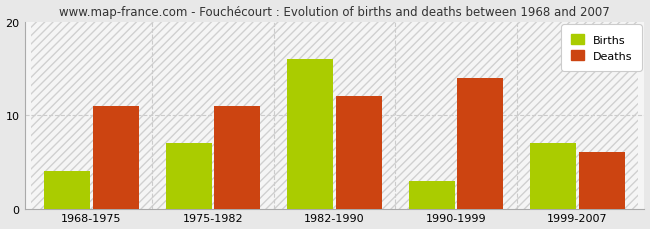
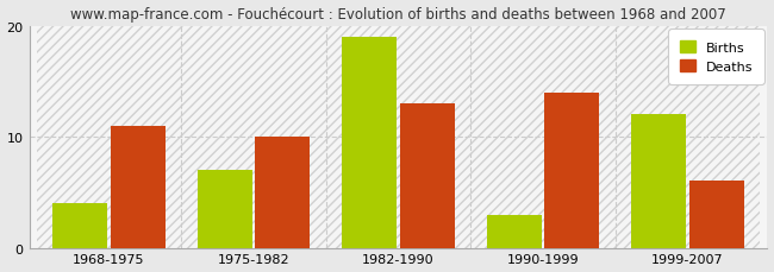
Deaths/1975-1982: 11 -> 10
Births/1982-1990: 16 -> 19
Deaths/1982-1990: 12 -> 13
Births/1999-2007: 7 -> 12
